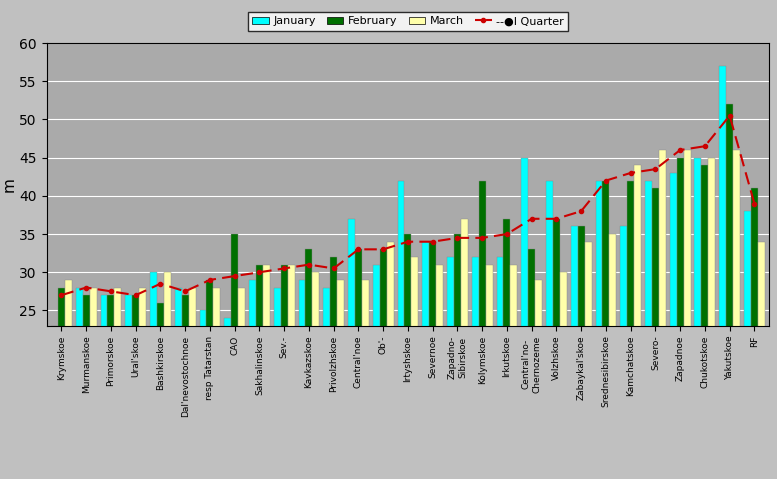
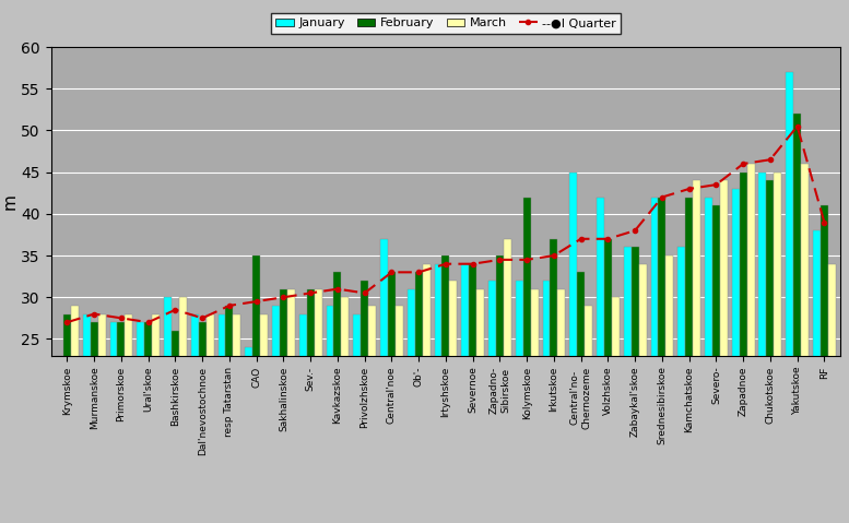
January/resp Tatarstan: 25 -> 28
January/Irtyshskoe: 42 -> 34
March/Severo-: 46 -> 44
